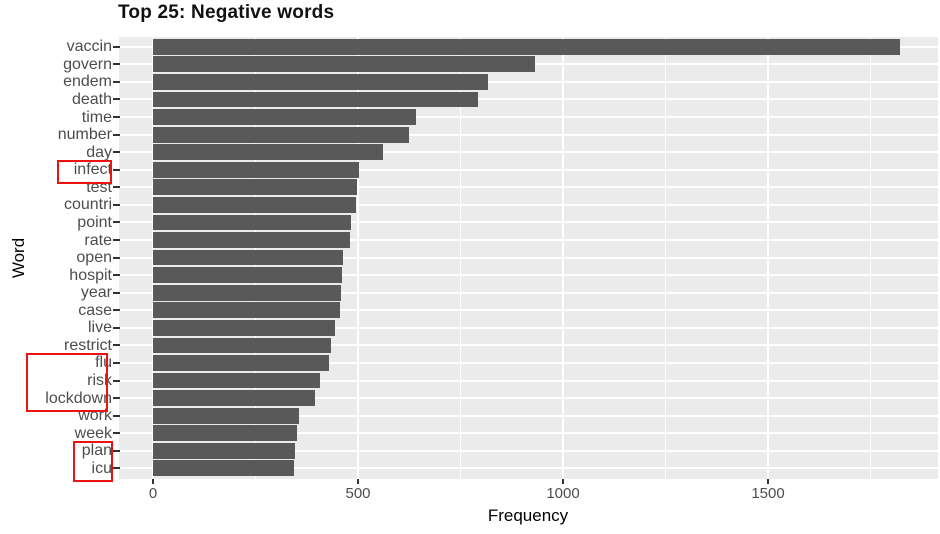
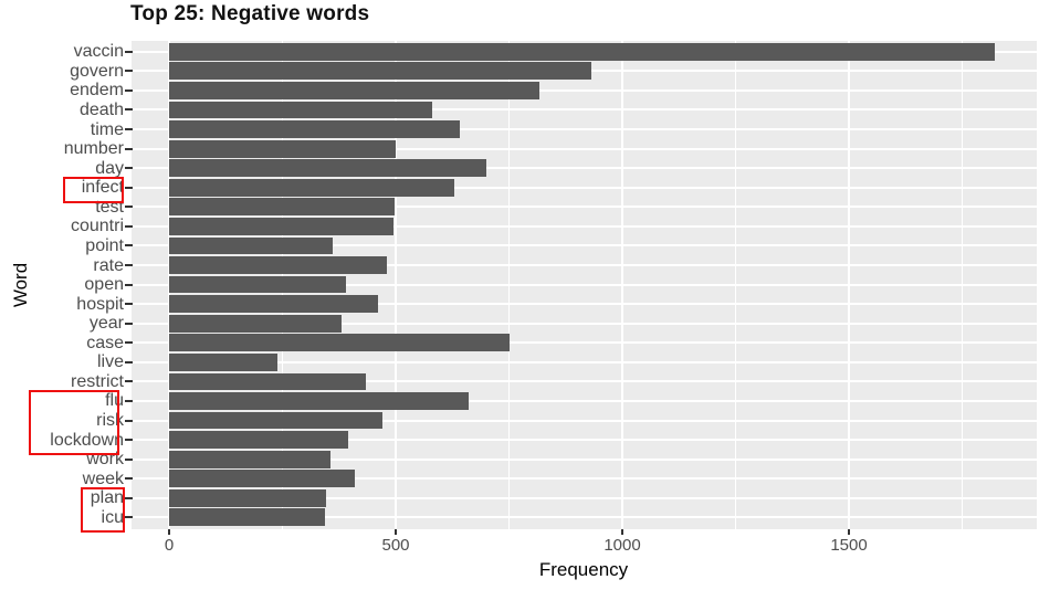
death: 790 -> 580
number: 620 -> 500
day: 560 -> 700
infect: 500 -> 630
point: 480 -> 360
open: 460 -> 390
year: 460 -> 380
case: 460 -> 750
live: 440 -> 240
flu: 430 -> 660
risk: 410 -> 470
week: 350 -> 410
